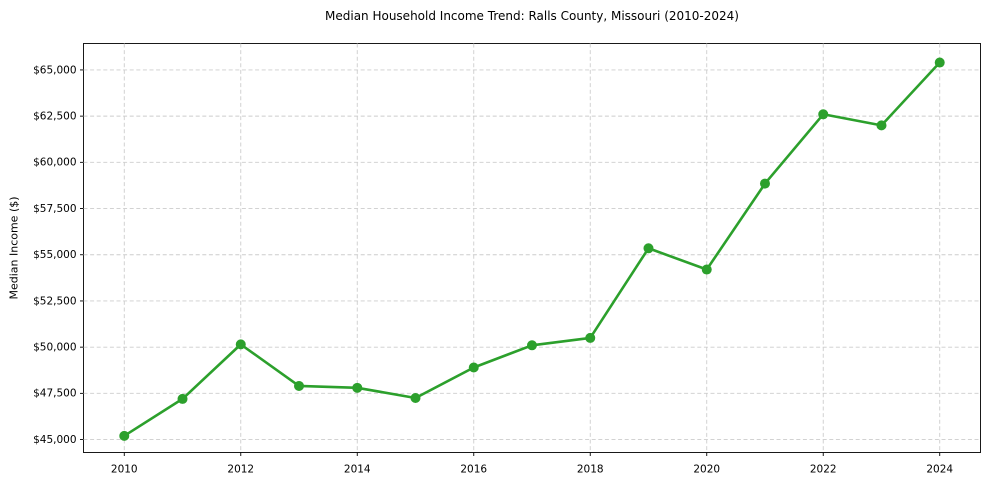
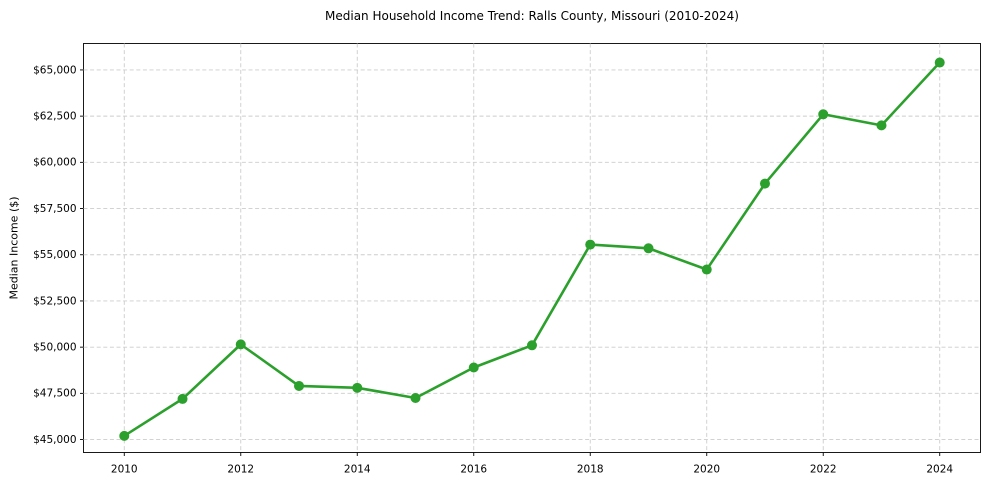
2018: $50500 -> $55600
